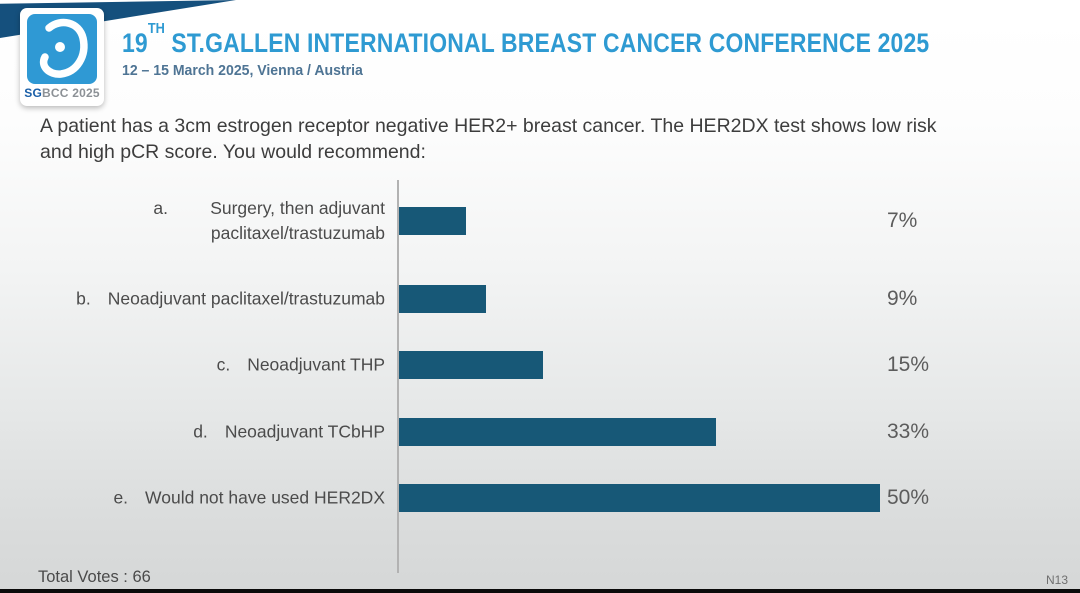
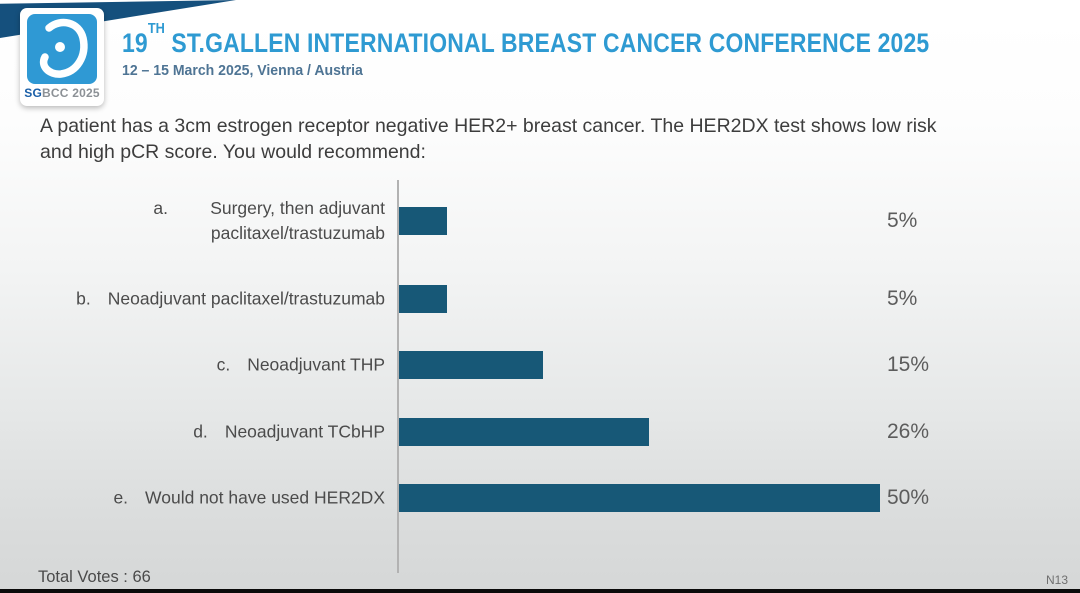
Surgery, then adjuvant paclitaxel/trastuzumab: 7% -> 5%
Neoadjuvant paclitaxel/trastuzumab: 9% -> 5%
Neoadjuvant TCbHP: 33% -> 26%
